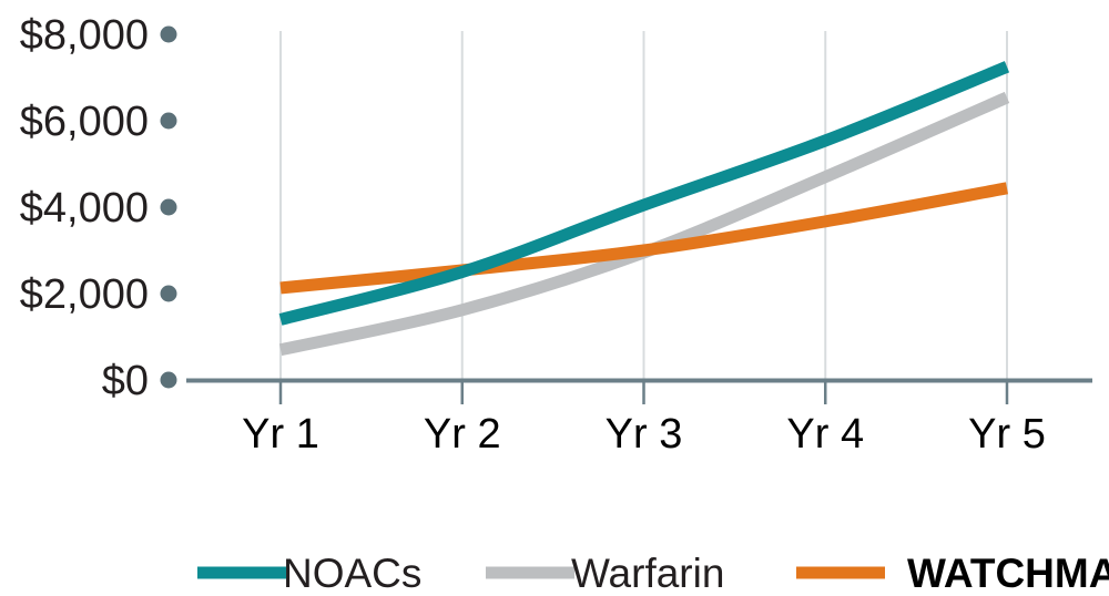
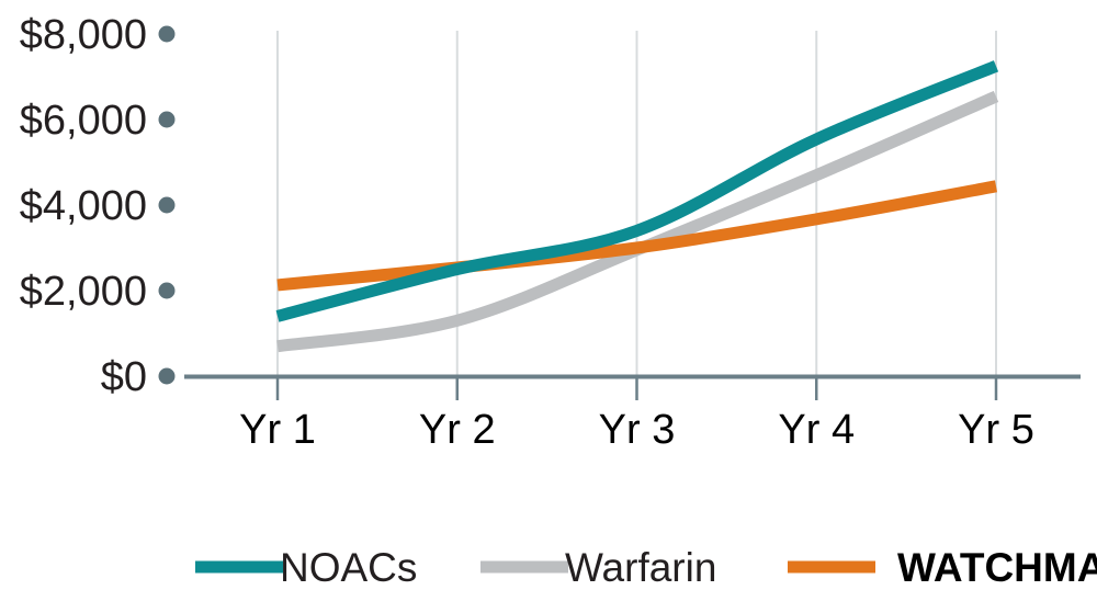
Warfarin/Yr 2: $1600 -> $1300
NOACs/Yr 3: $4000 -> $3400
